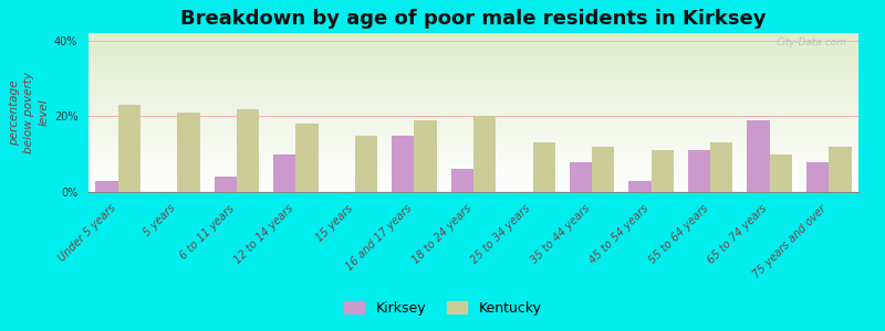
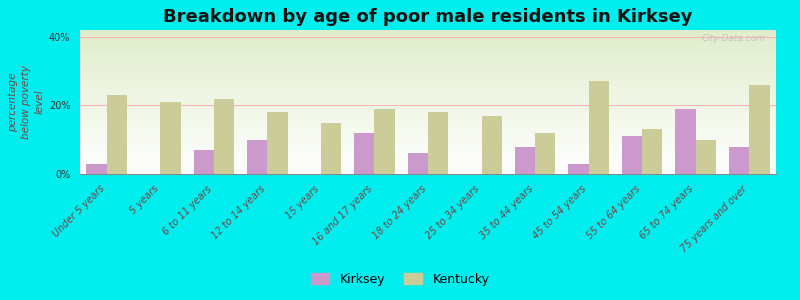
Kirksey/6 to 11 years: 4% -> 7%
Kirksey/16 and 17 years: 15% -> 12%
Kentucky/18 to 24 years: 20% -> 18%
Kentucky/25 to 34 years: 13% -> 17%
Kentucky/45 to 54 years: 11% -> 27%
Kentucky/75 years and over: 12% -> 26%
